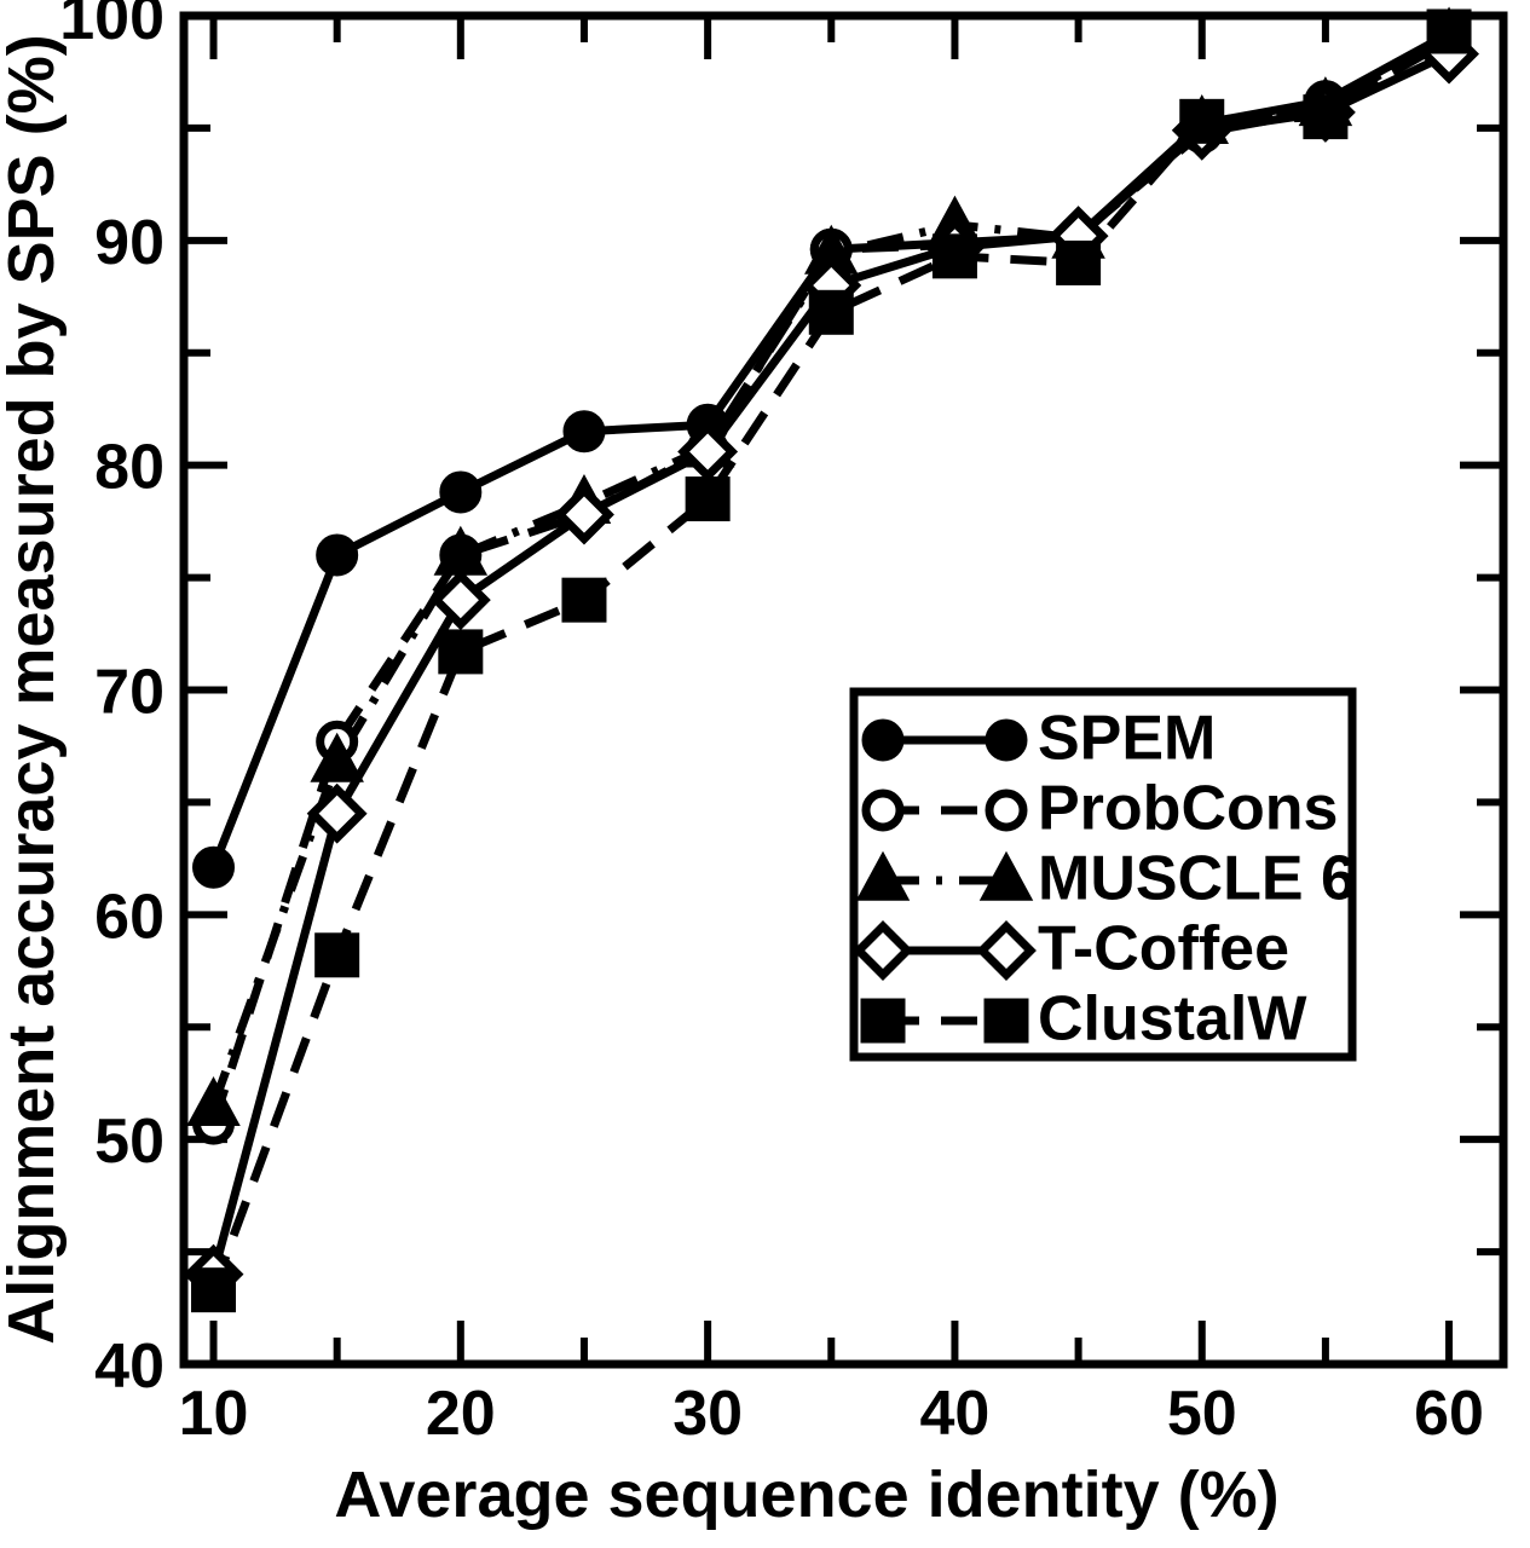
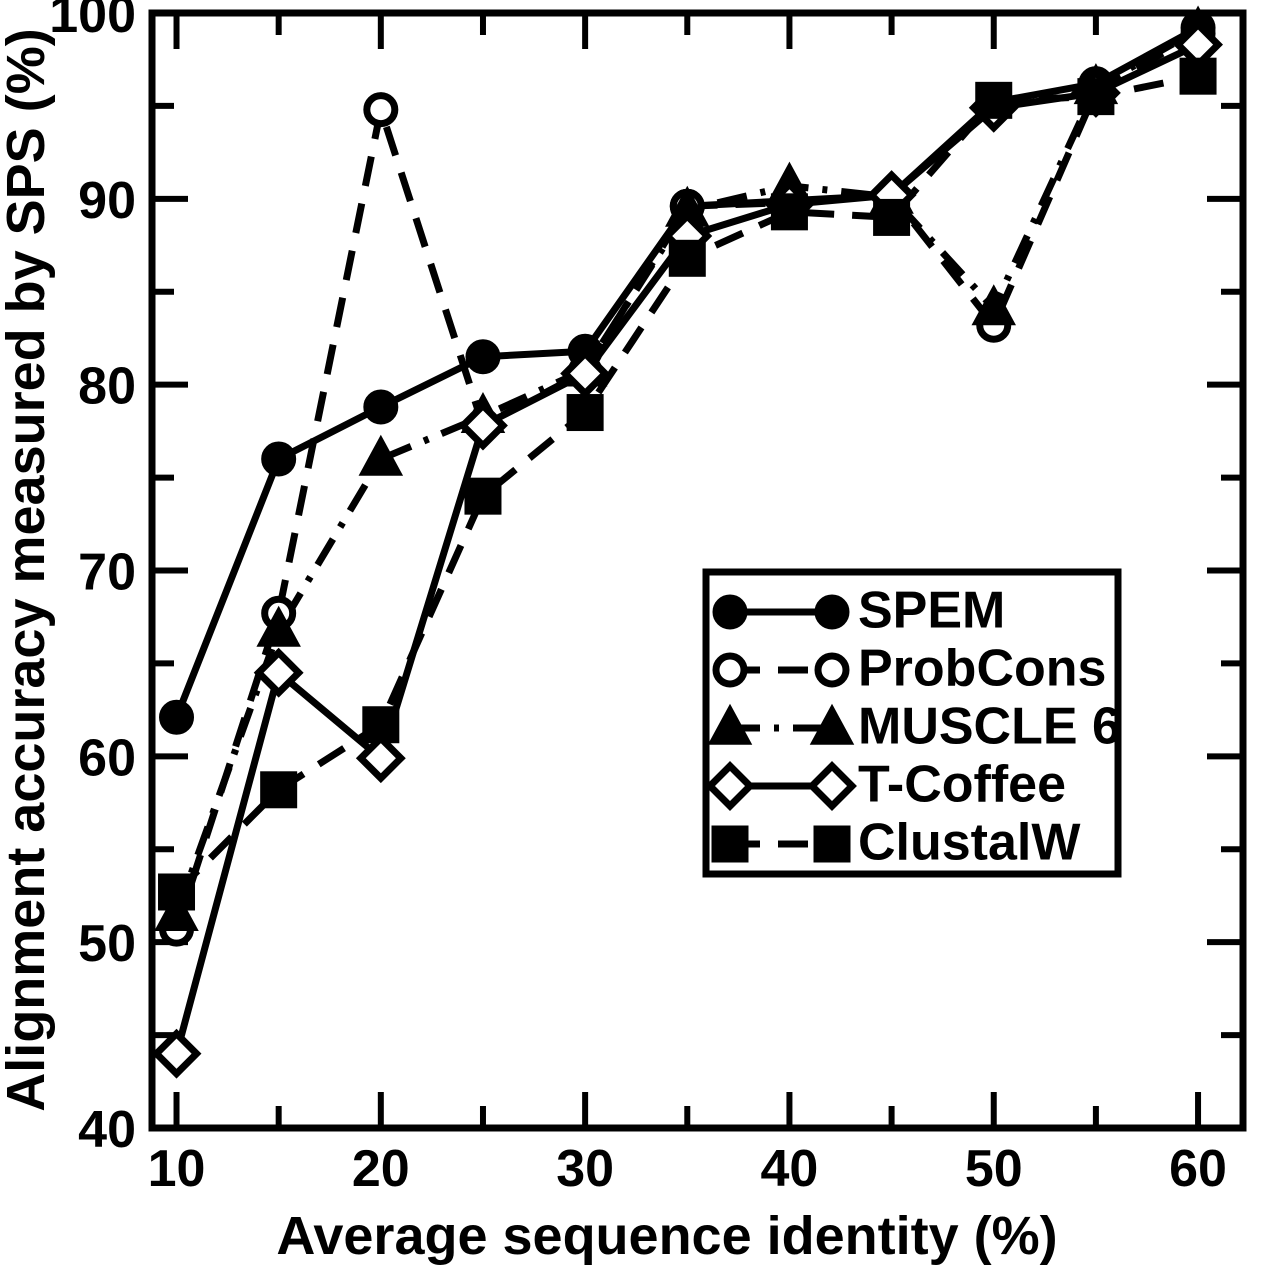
ClustalW/10: 43.3 -> 52.7
ProbCons/20: 76.0 -> 94.8
T-Coffee/20: 74.0 -> 59.9
ClustalW/20: 71.7 -> 61.7
ProbCons/50: 94.8 -> 83.2
MUSCLE 6/50: 95.2 -> 84.1
ClustalW/60: 99.3 -> 96.6
